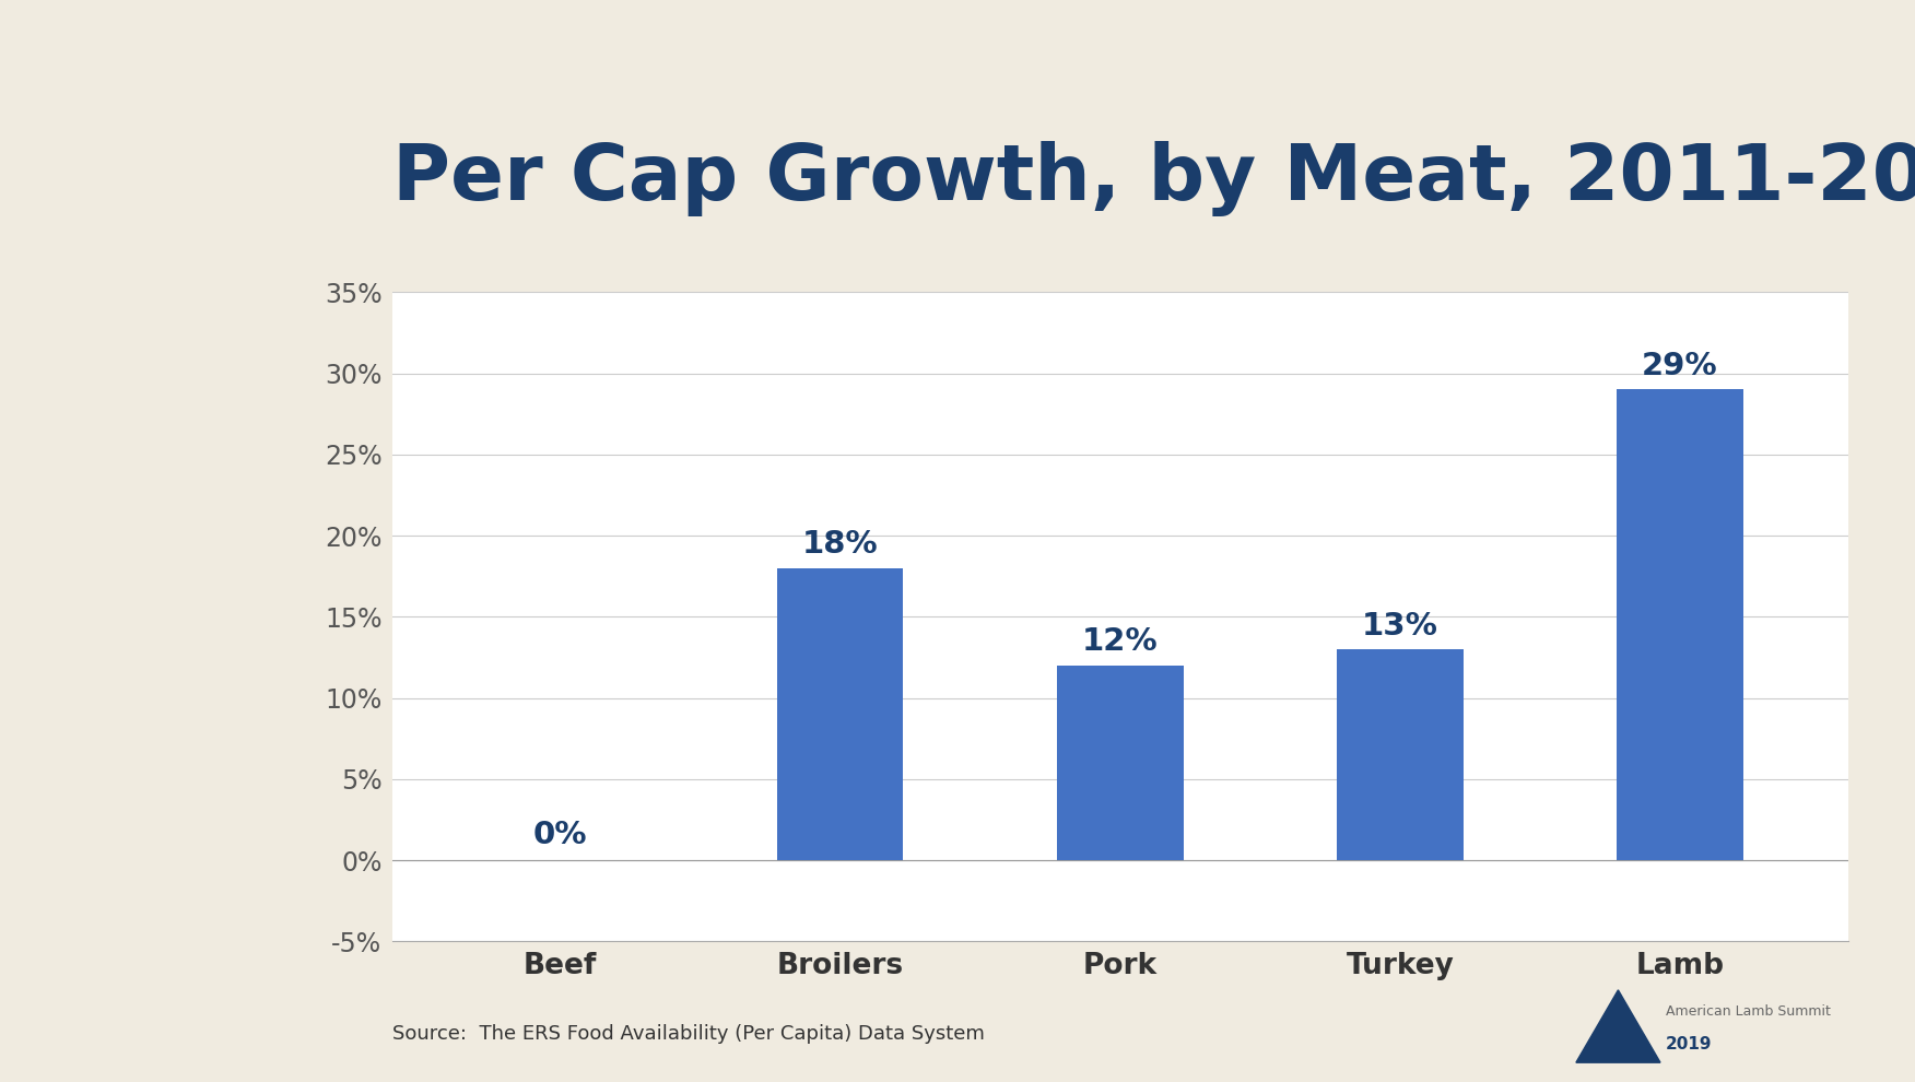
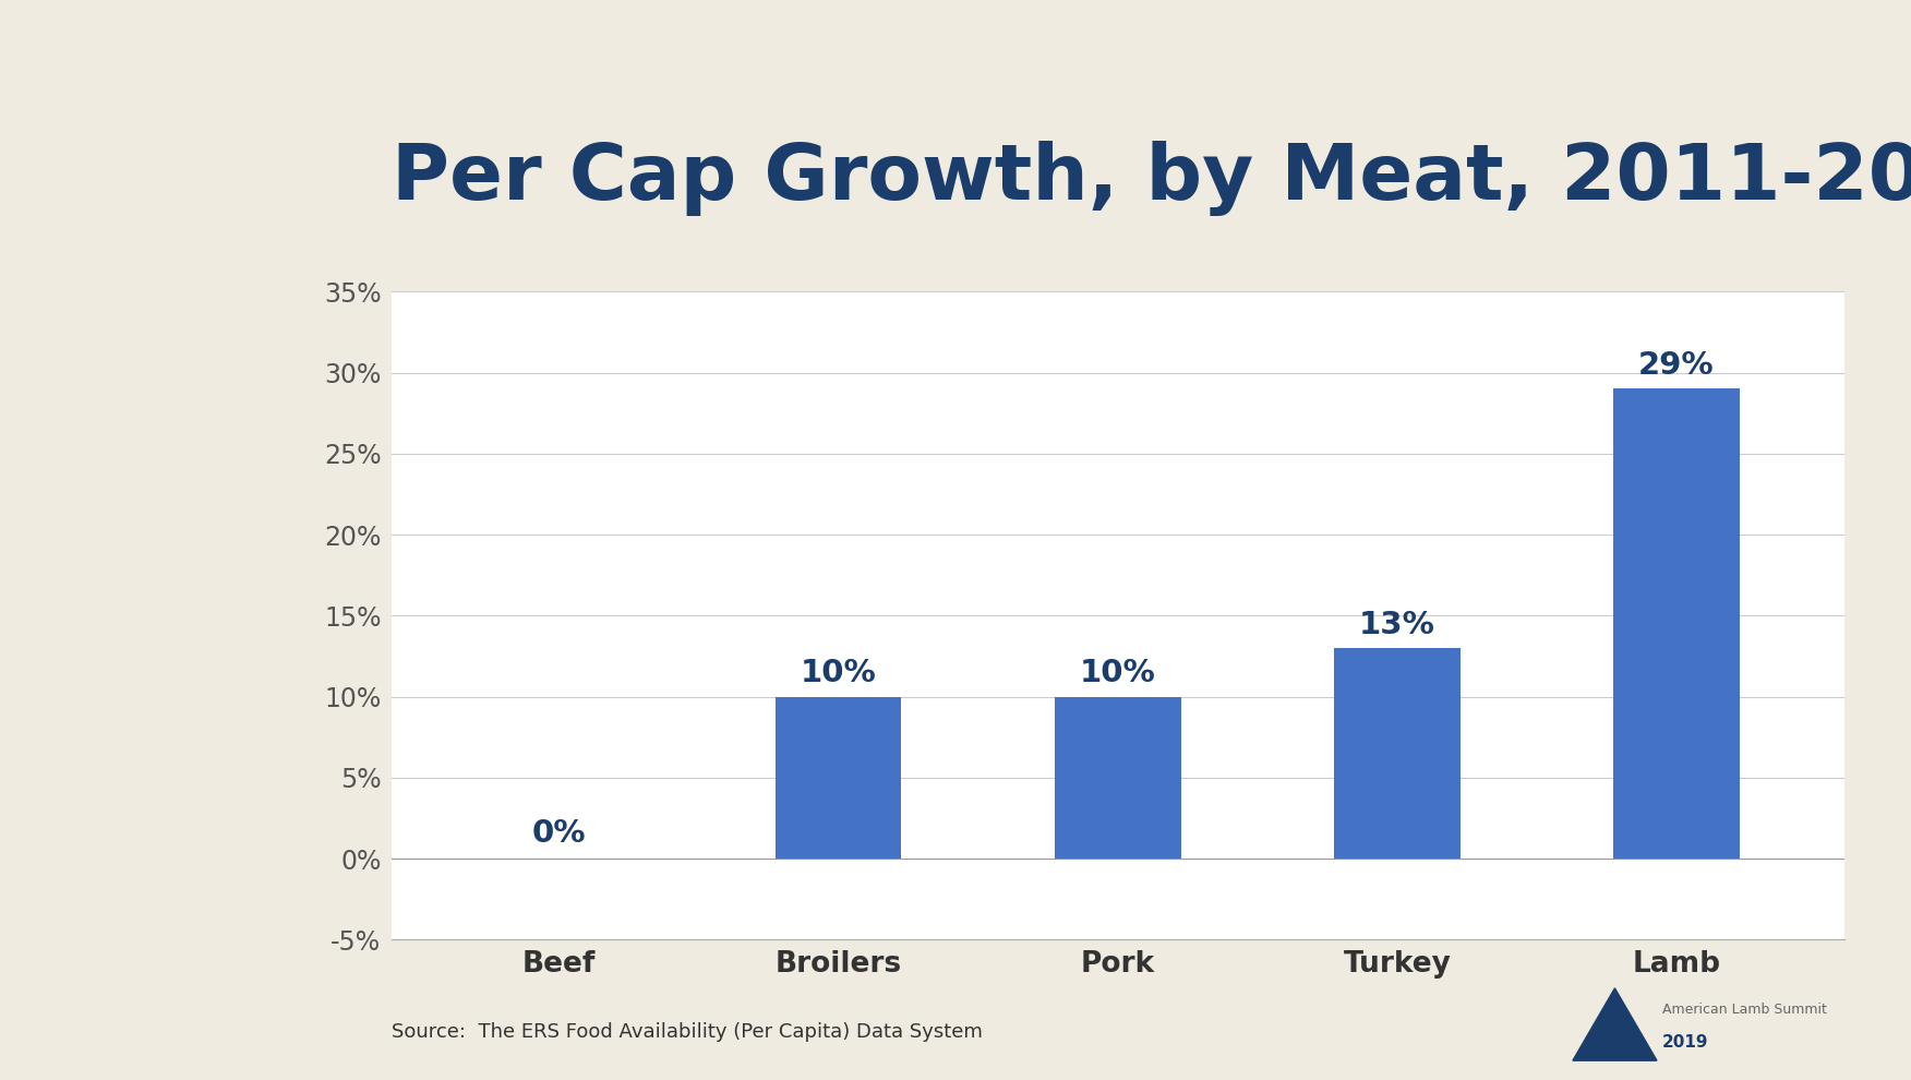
Broilers: 18% -> 10%
Pork: 12% -> 10%
